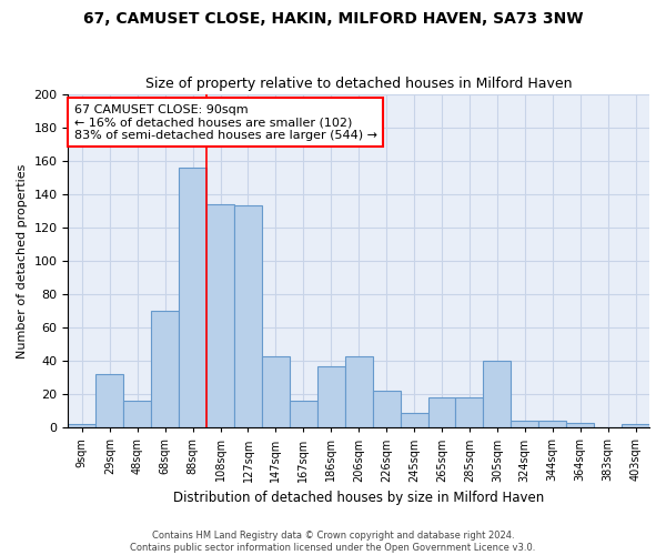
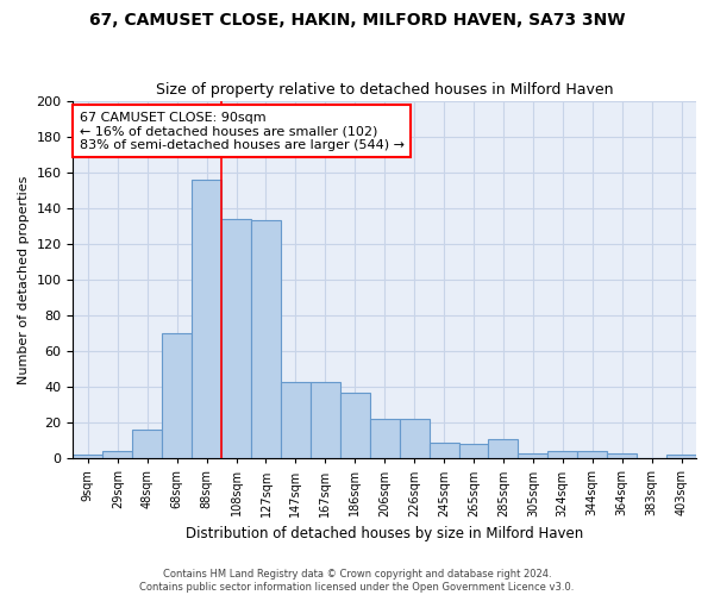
29sqm: 32 -> 4
167sqm: 16 -> 43
206sqm: 43 -> 22
265sqm: 18 -> 8
285sqm: 18 -> 11
305sqm: 40 -> 3
